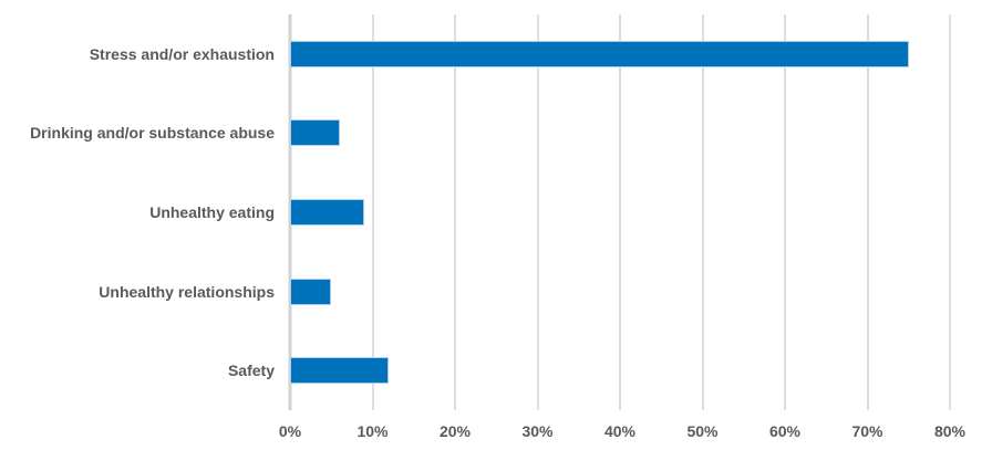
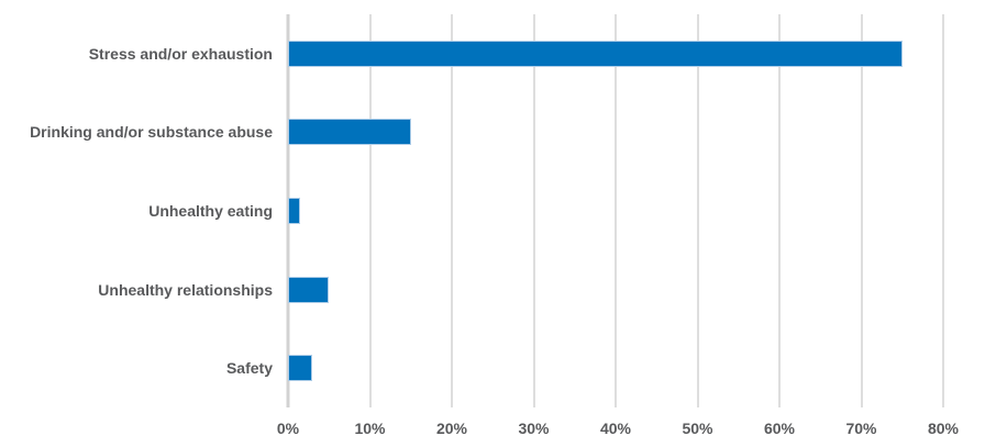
Drinking and/or substance abuse: 6% -> 15%
Unhealthy eating: 9% -> 2%
Safety: 12% -> 3%
